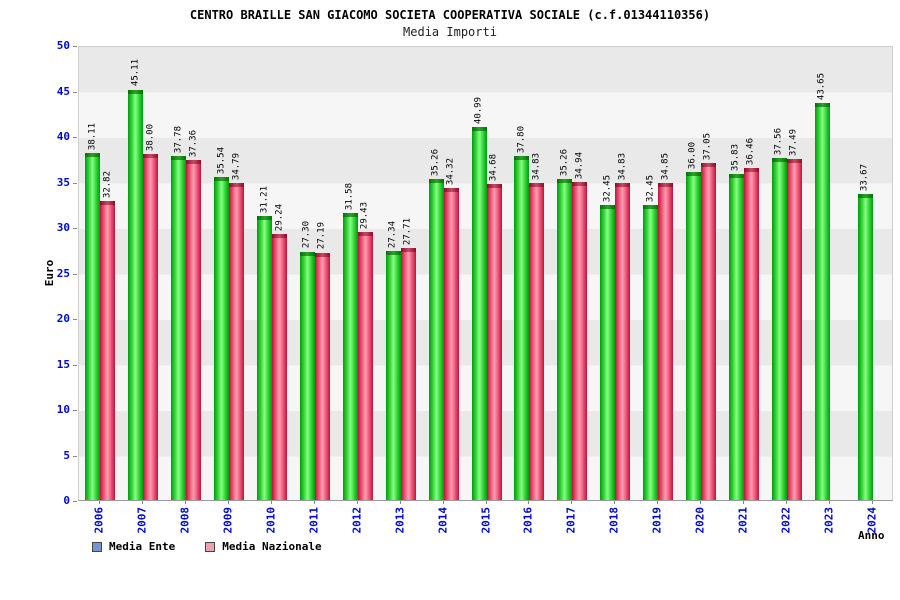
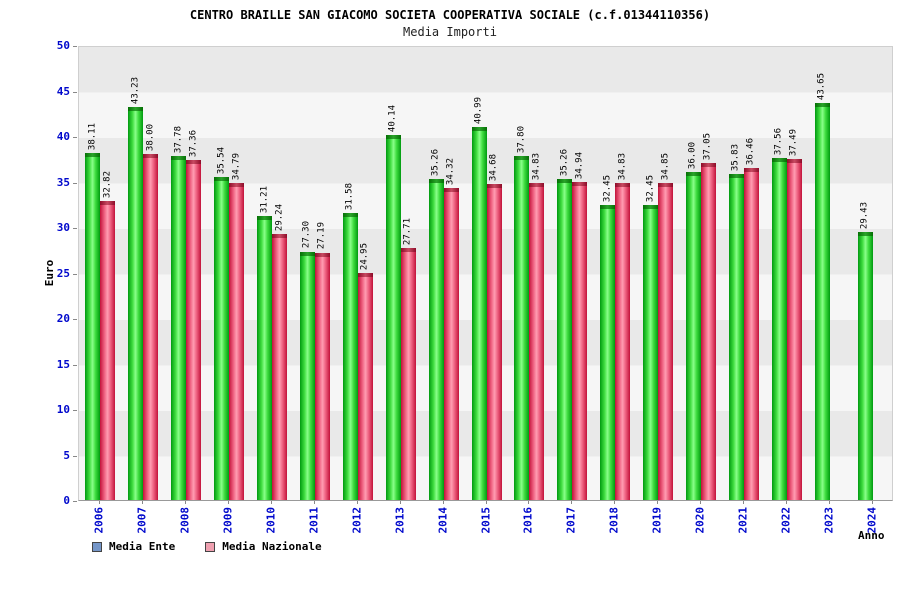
Media Ente/2007: 45.11 -> 43.23
Media Nazionale/2012: 29.43 -> 24.95
Media Ente/2013: 27.34 -> 40.14
Media Ente/2024: 33.67 -> 29.43
